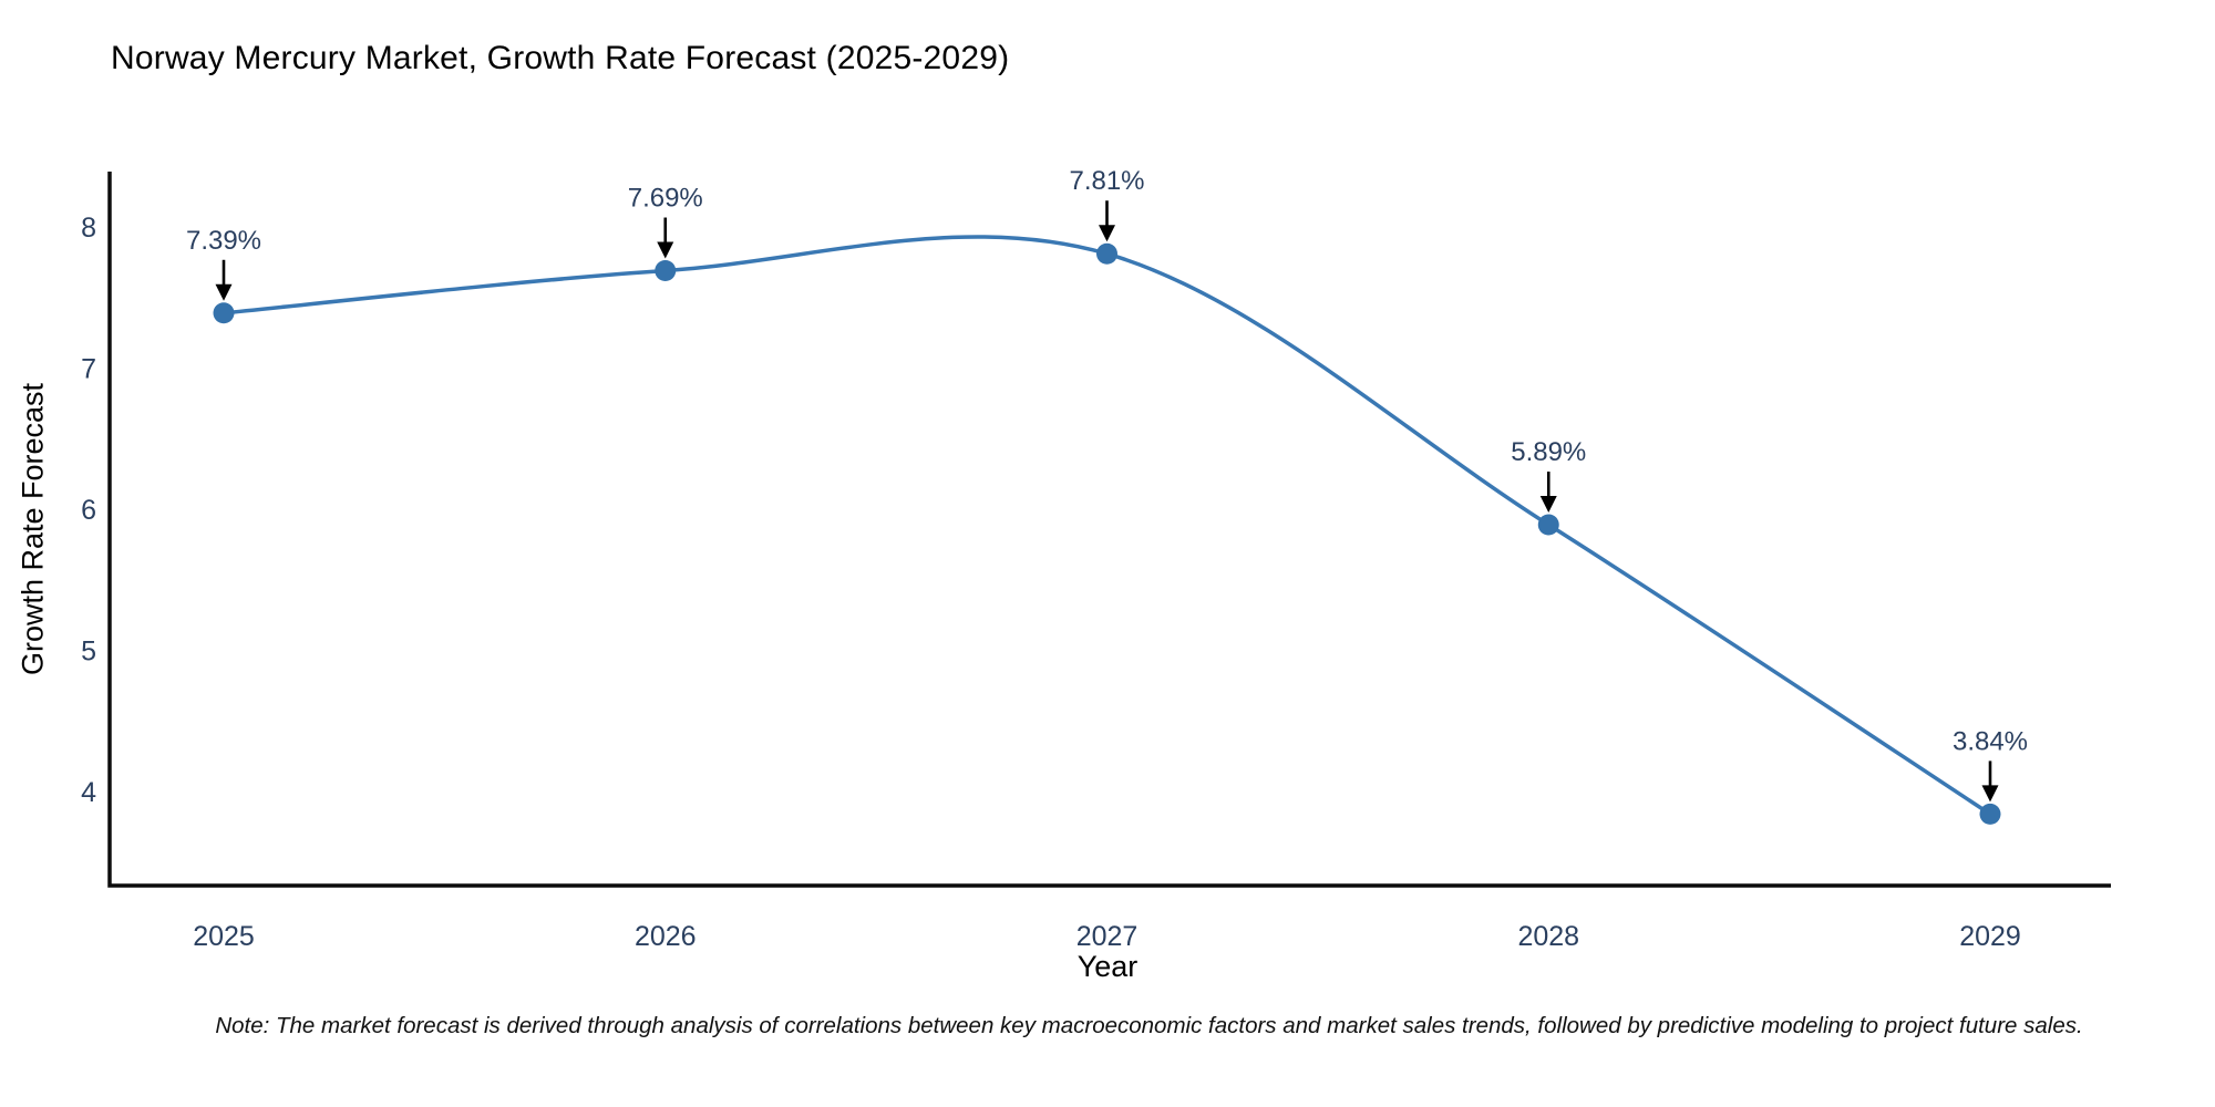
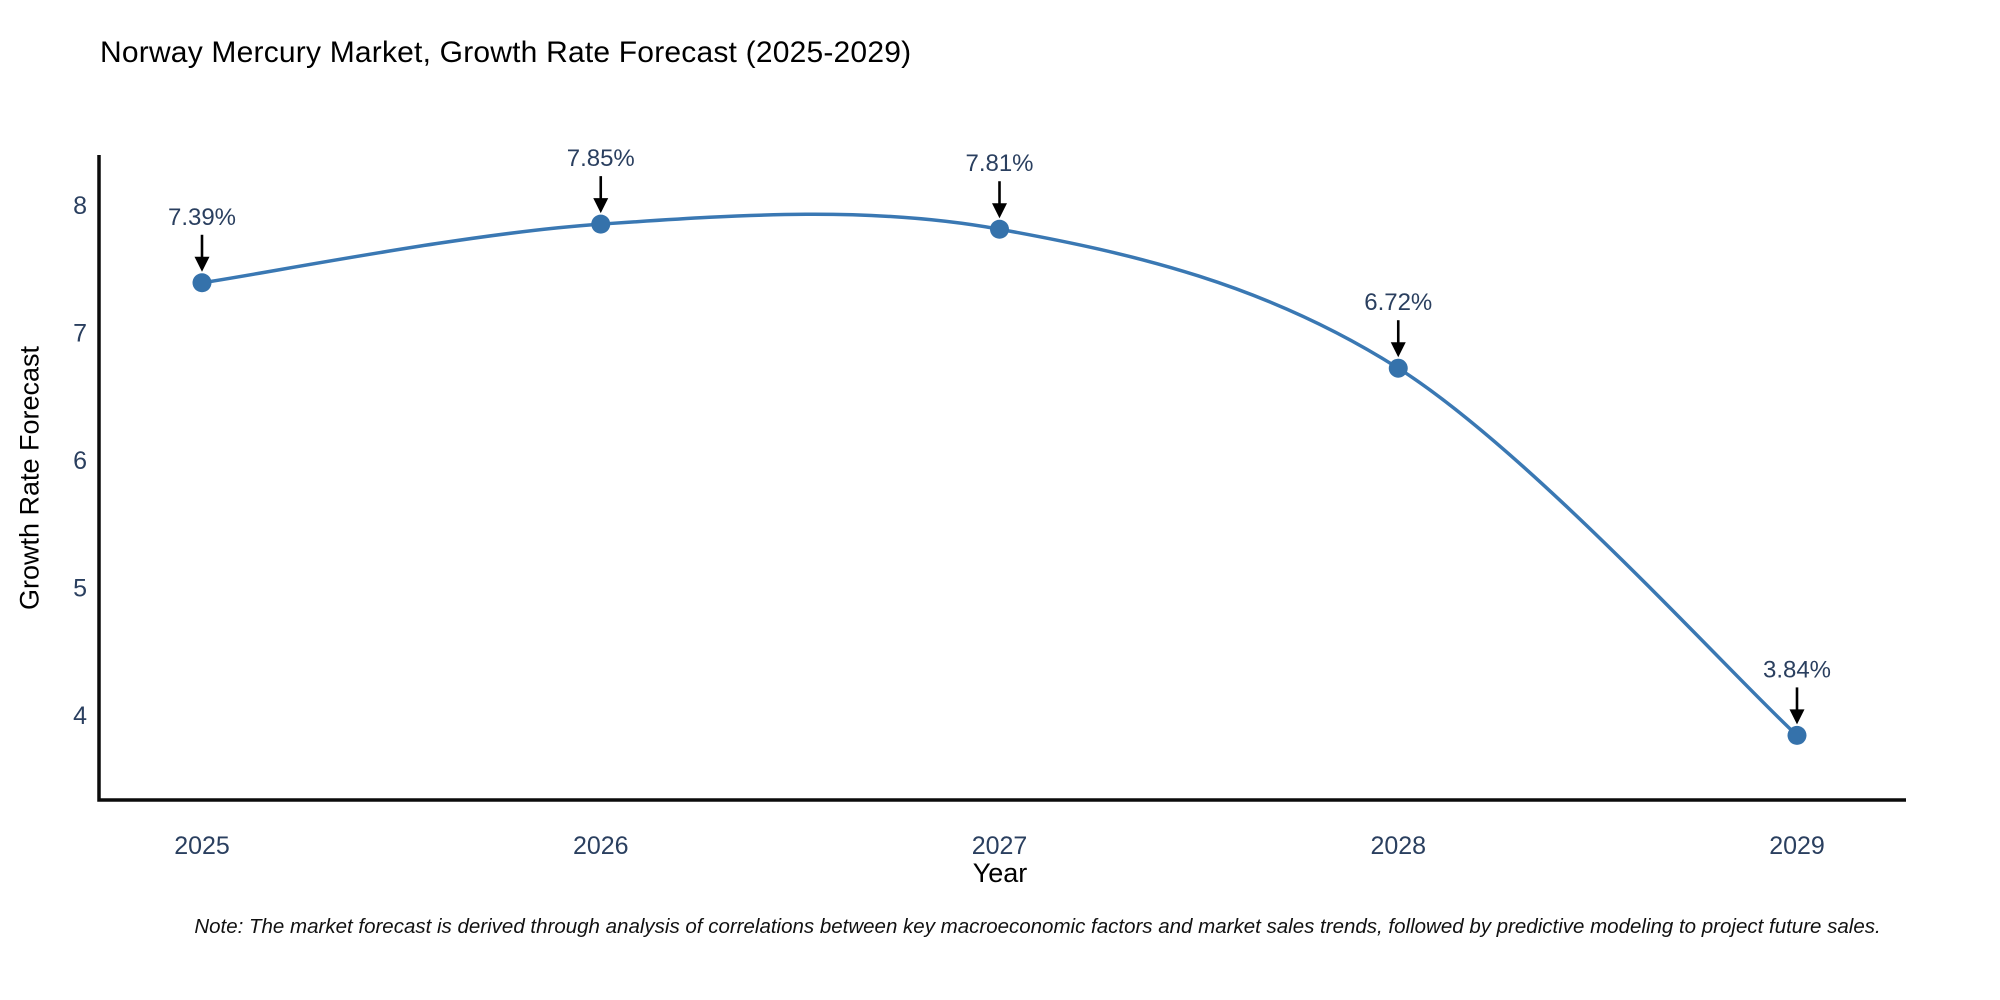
2026: 7.69% -> 7.85%
2028: 5.89% -> 6.72%
